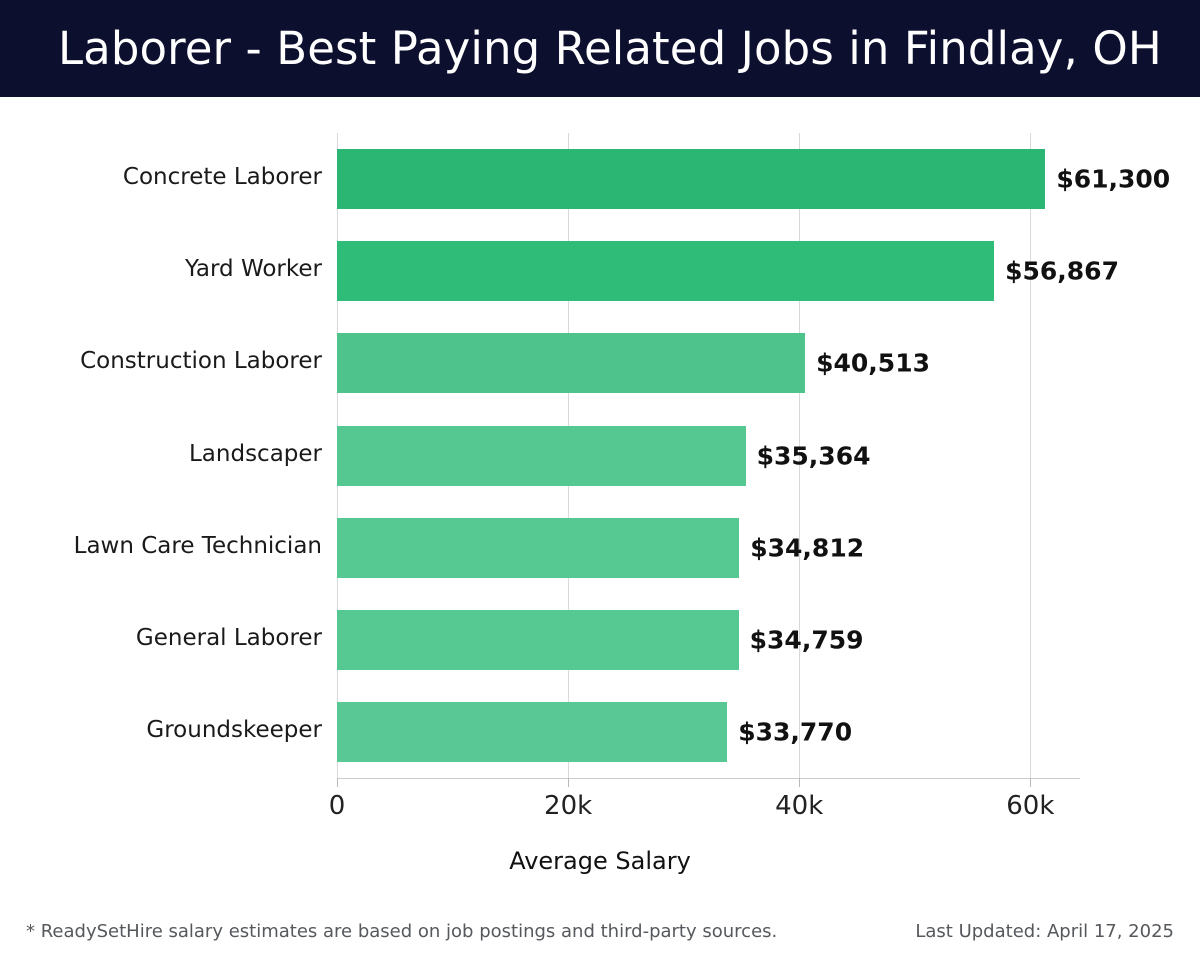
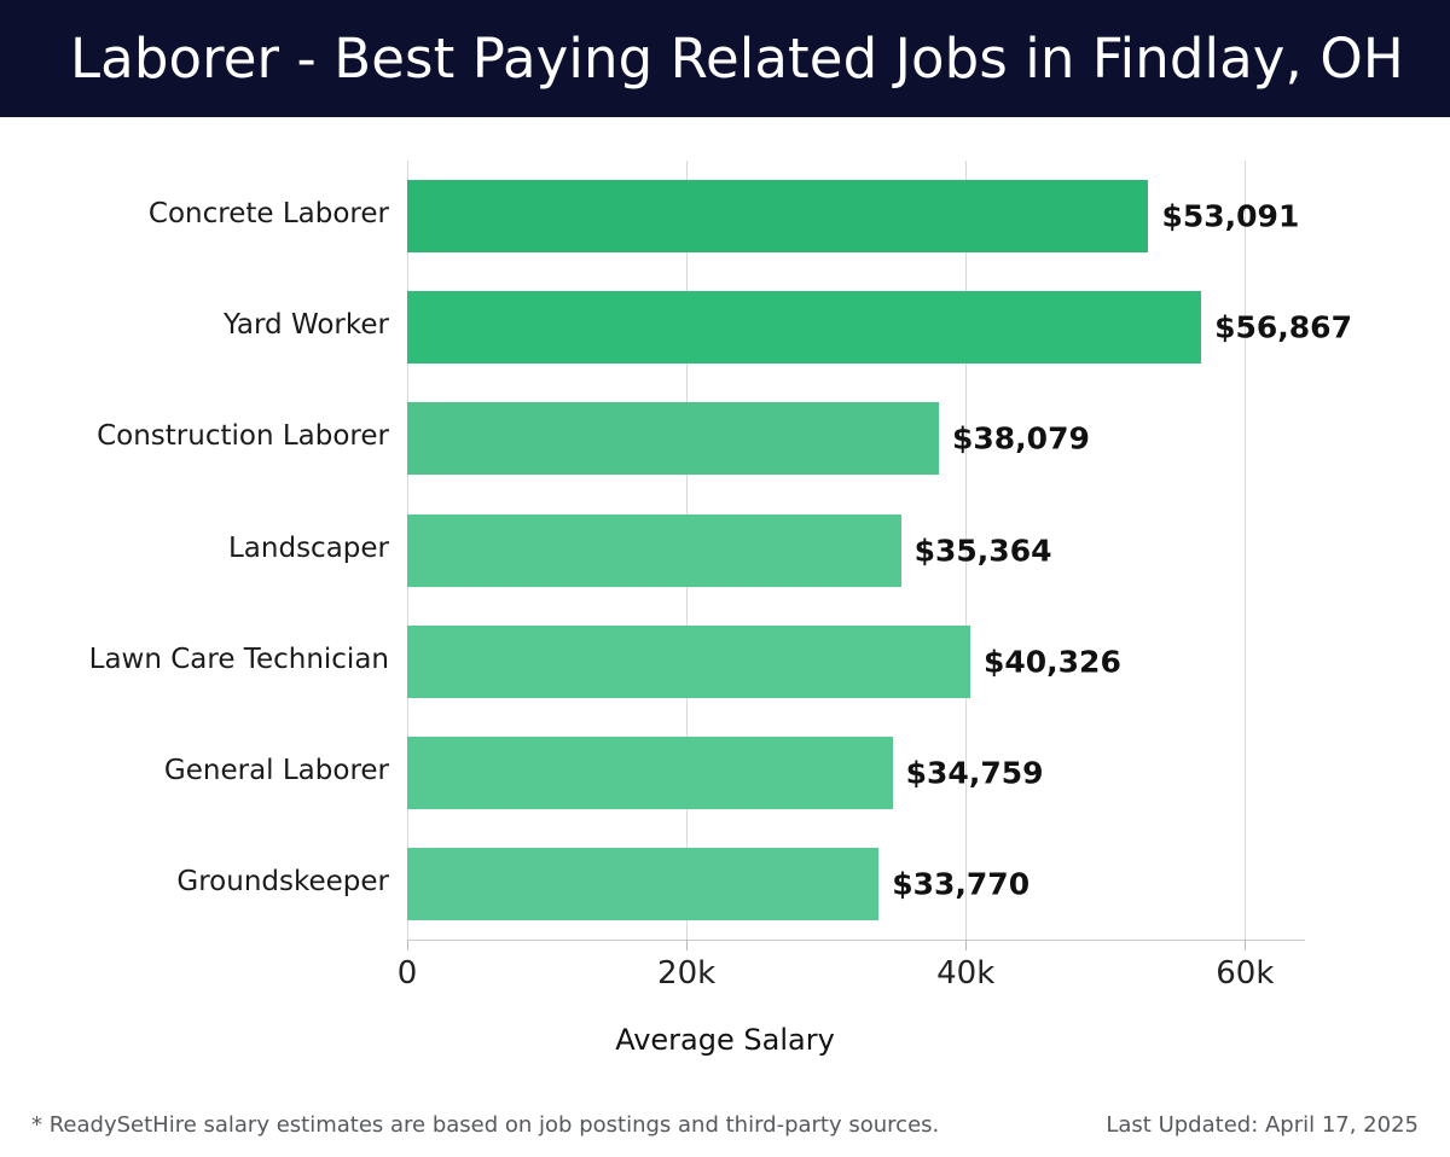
Concrete Laborer: $61,300 -> $53,091
Construction Laborer: $40,513 -> $38,079
Lawn Care Technician: $34,812 -> $40,326
